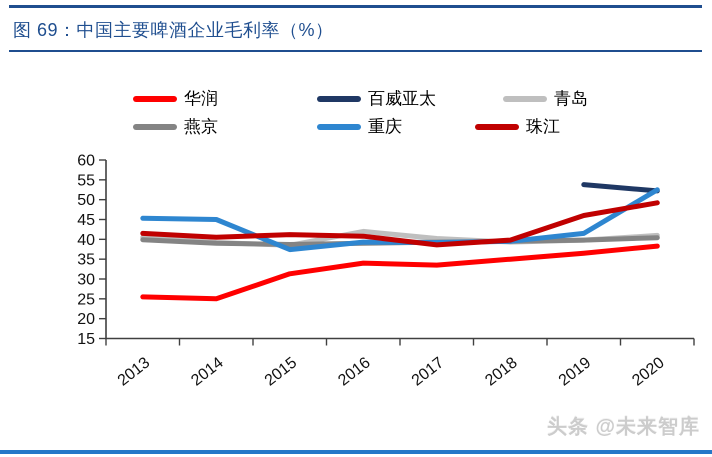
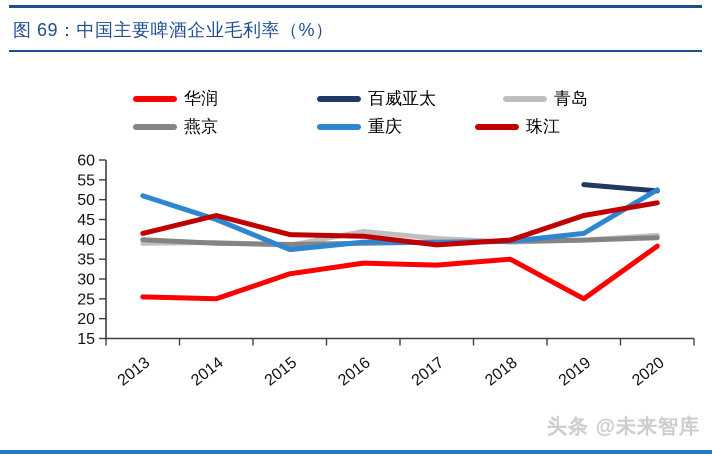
青岛/2013: 40 -> 39
重庆/2013: 45 -> 51
珠江/2014: 40 -> 46
华润/2019: 36 -> 25
